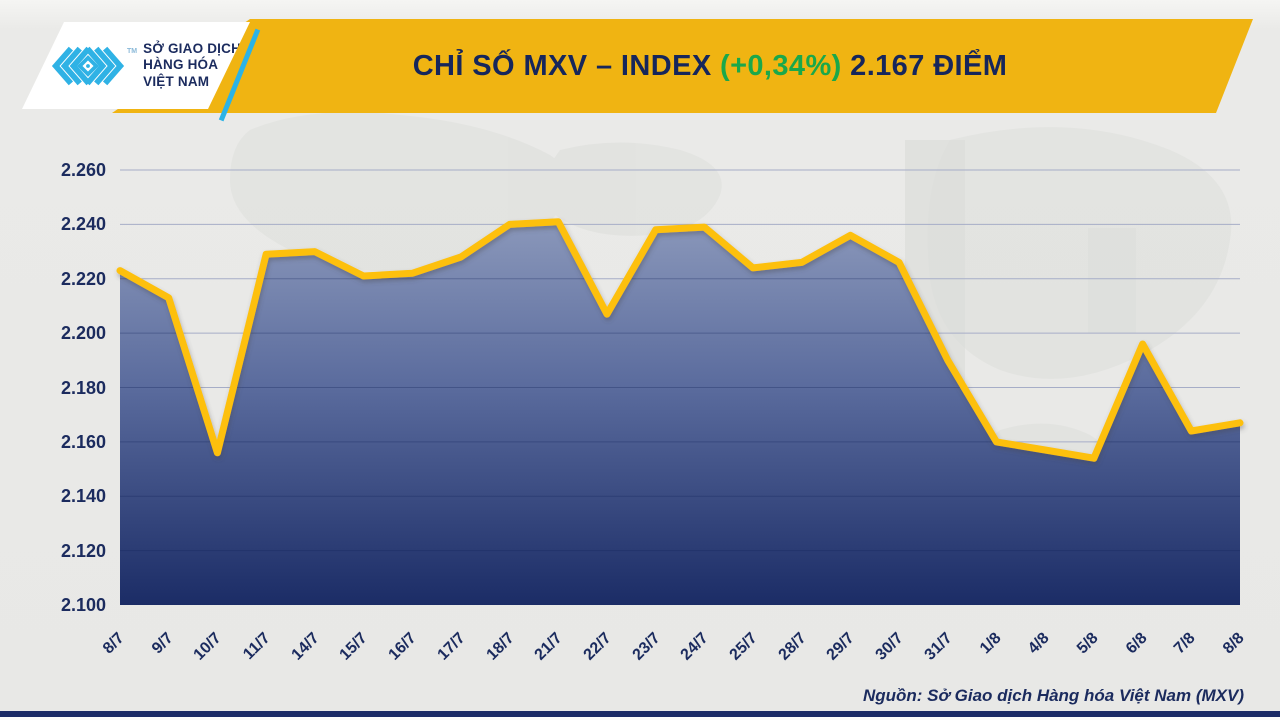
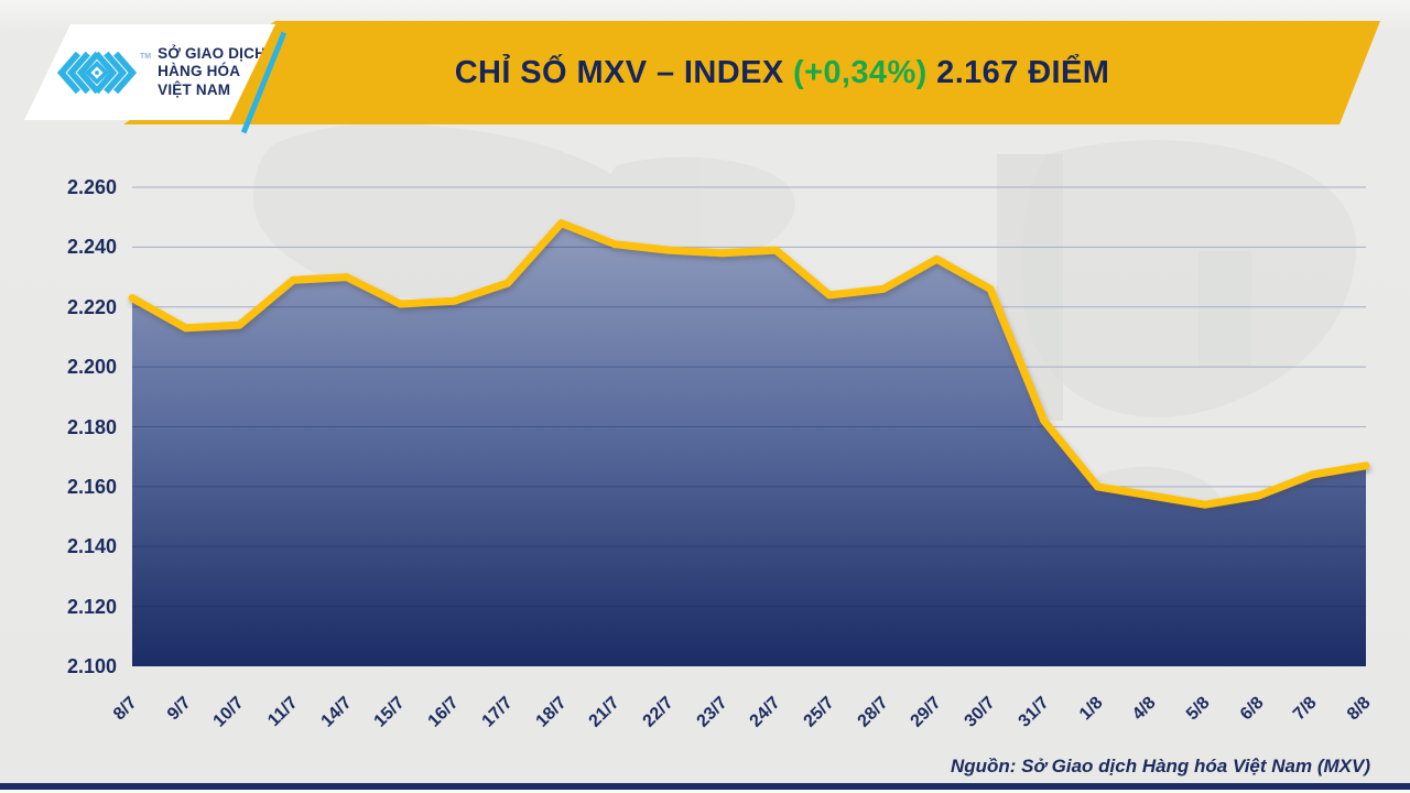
10/7: 2156 -> 2214
18/7: 2240 -> 2248
22/7: 2207 -> 2239
31/7: 2190 -> 2182
6/8: 2196 -> 2157
